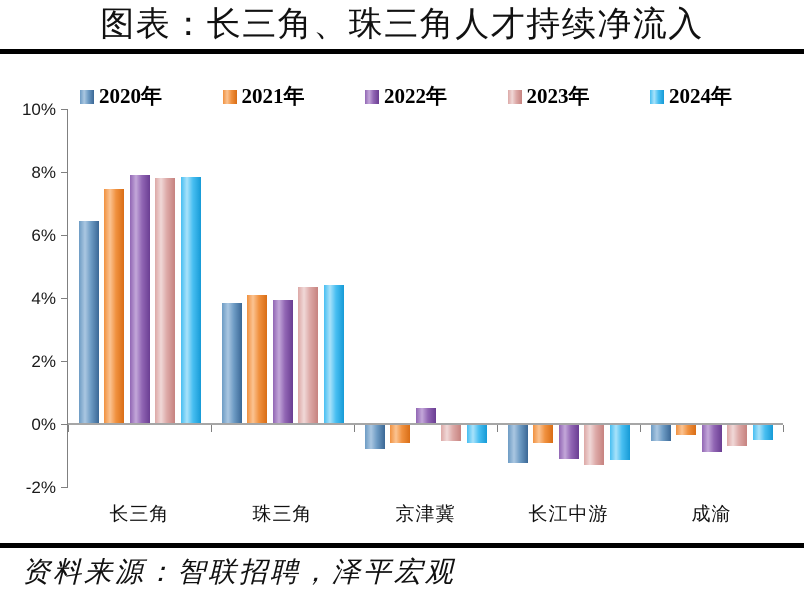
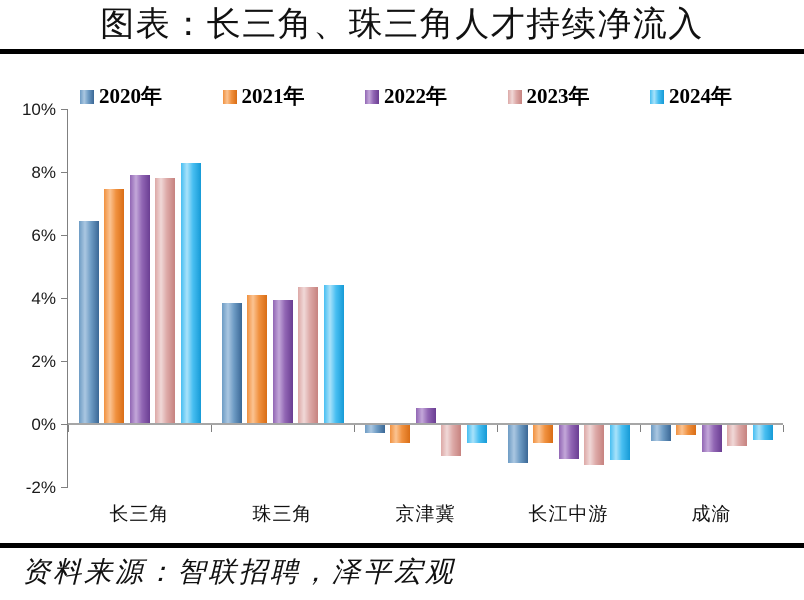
2024年/长三角: 7.8% -> 8.3%
2020年/京津冀: -0.8% -> -0.3%
2023年/京津冀: -0.6% -> -1.0%
